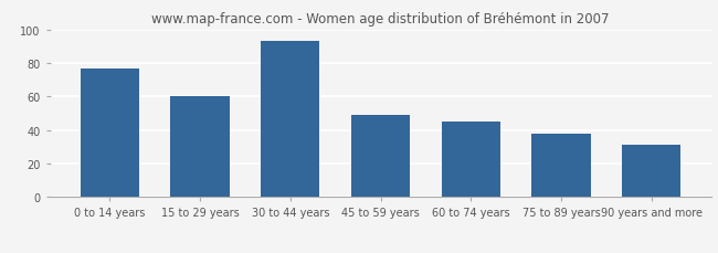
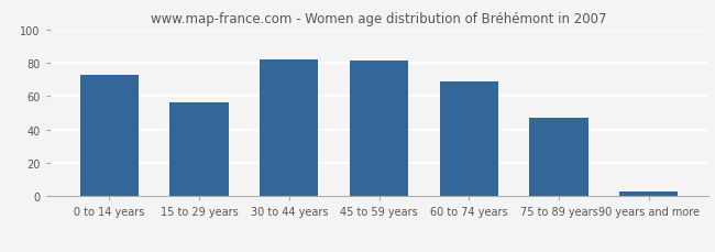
0 to 14 years: 77 -> 73
15 to 29 years: 60 -> 56
30 to 44 years: 93 -> 82
45 to 59 years: 49 -> 81
60 to 74 years: 45 -> 69
75 to 89 years: 38 -> 47
90 years and more: 31 -> 3
